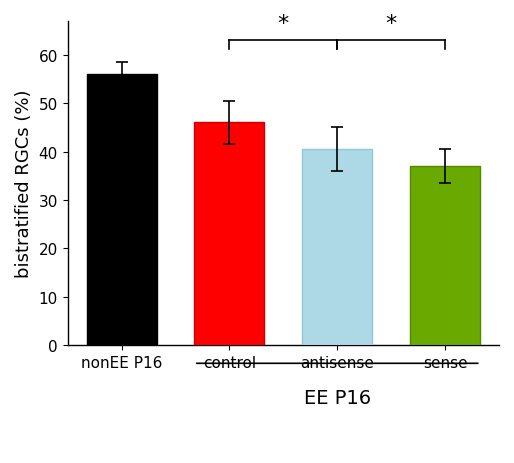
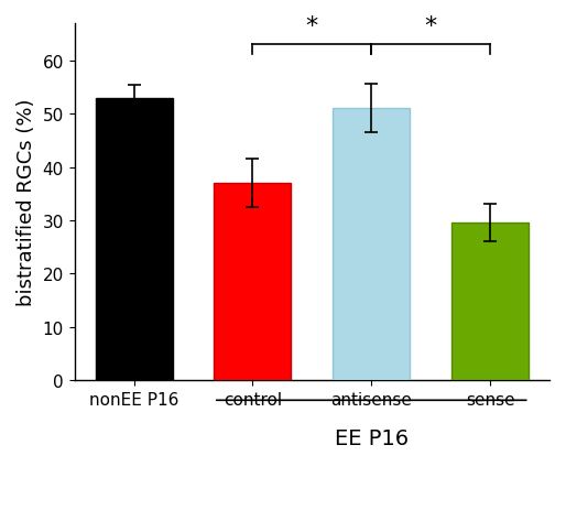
nonEE P16: 56.0 -> 52.8
control: 46.0 -> 37.0
antisense: 40.5 -> 51.0
sense: 37.0 -> 29.5
